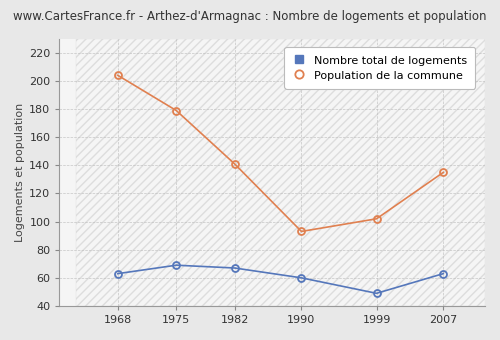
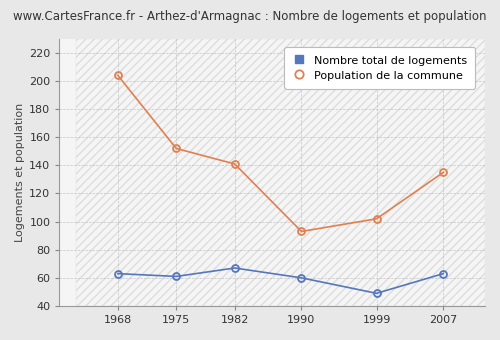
Nombre total de logements/1975: 69 -> 61
Population de la commune/1975: 179 -> 152
